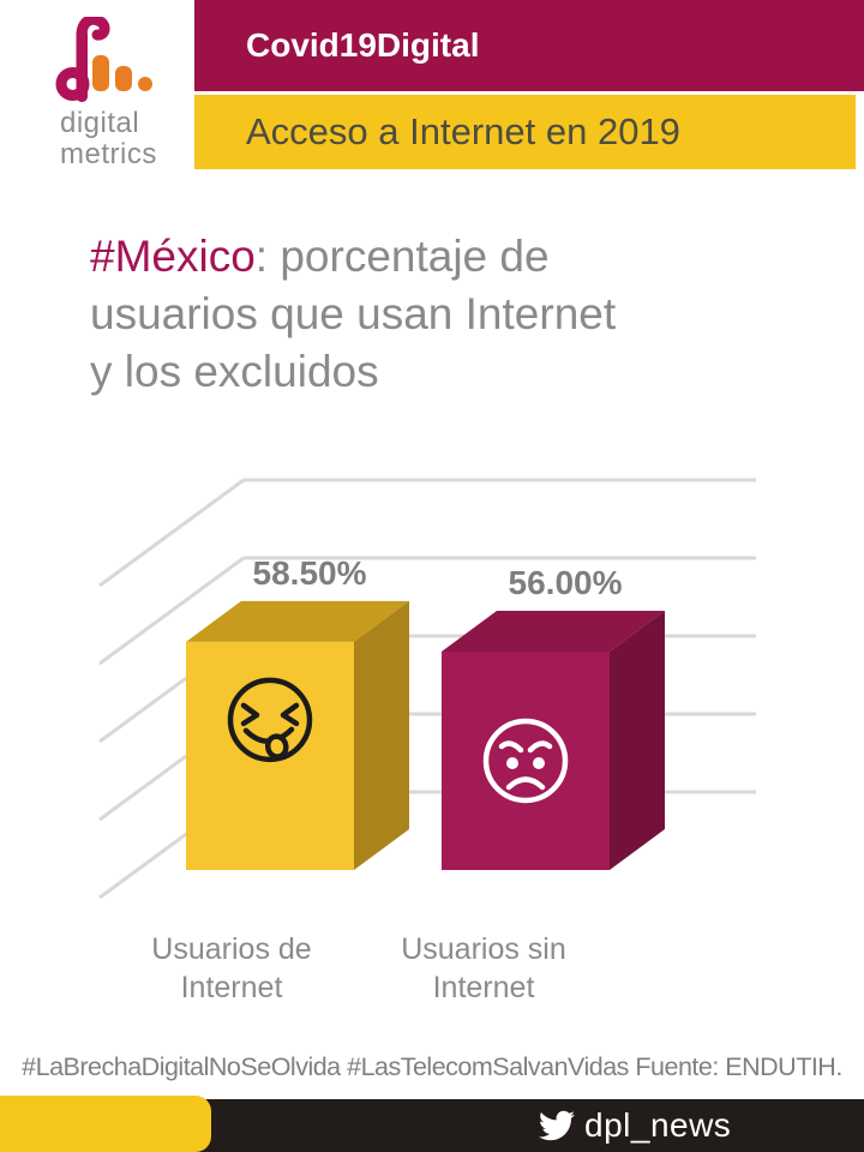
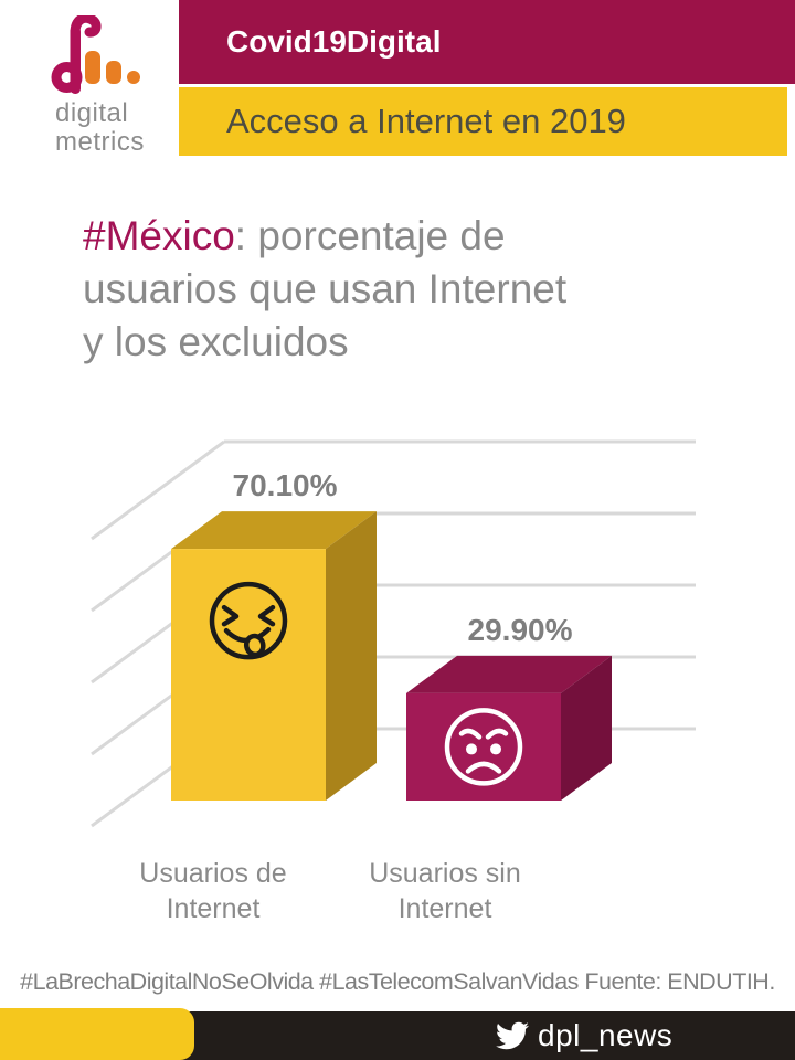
Usuarios de Internet: 58.50% -> 70.10%
Usuarios sin Internet: 56.00% -> 29.90%
